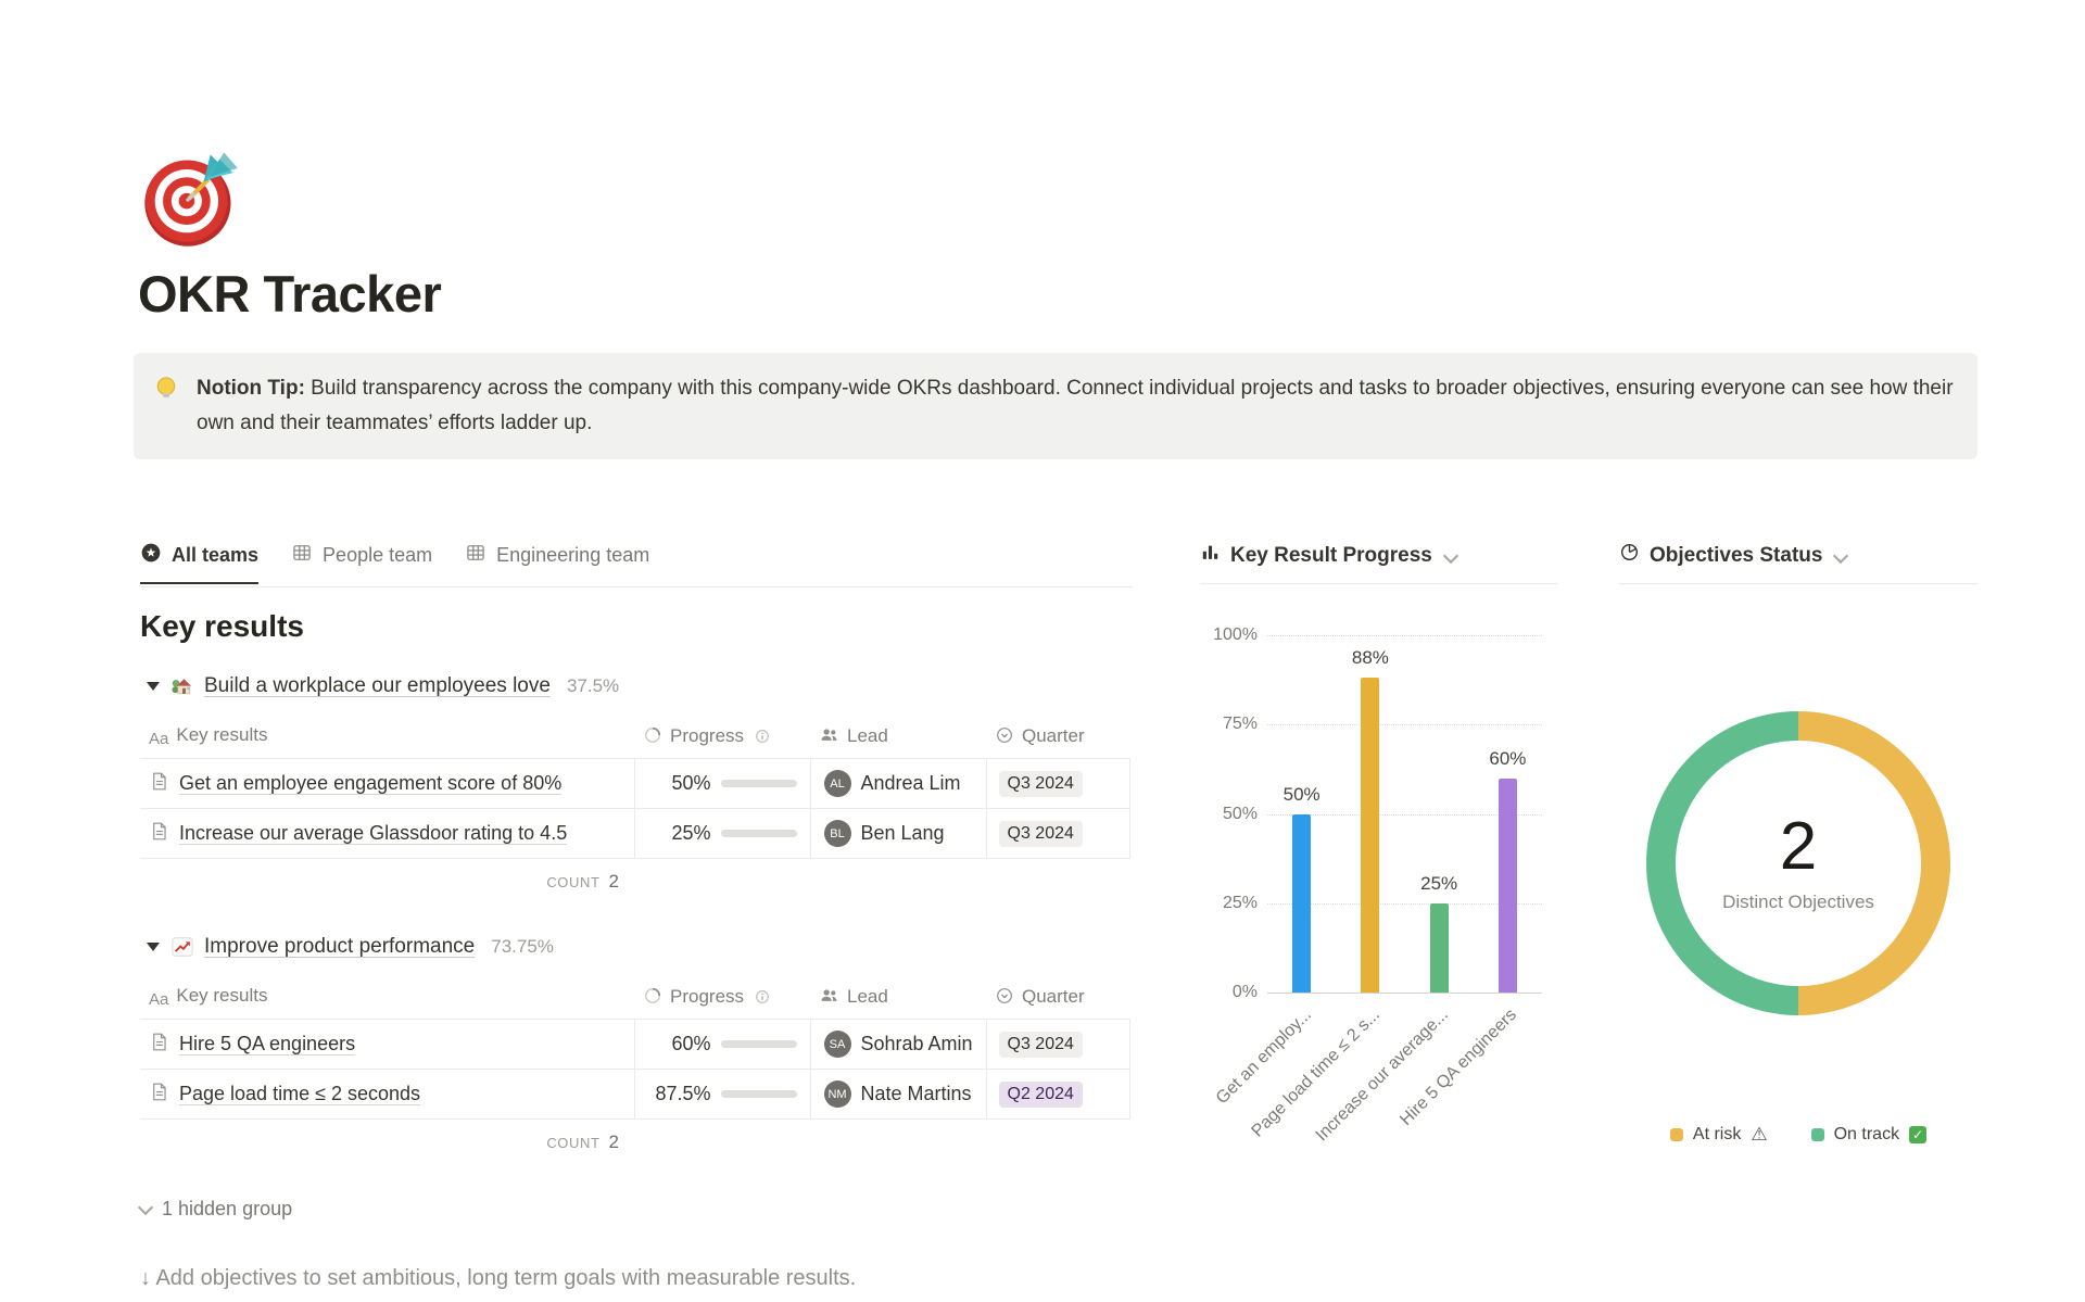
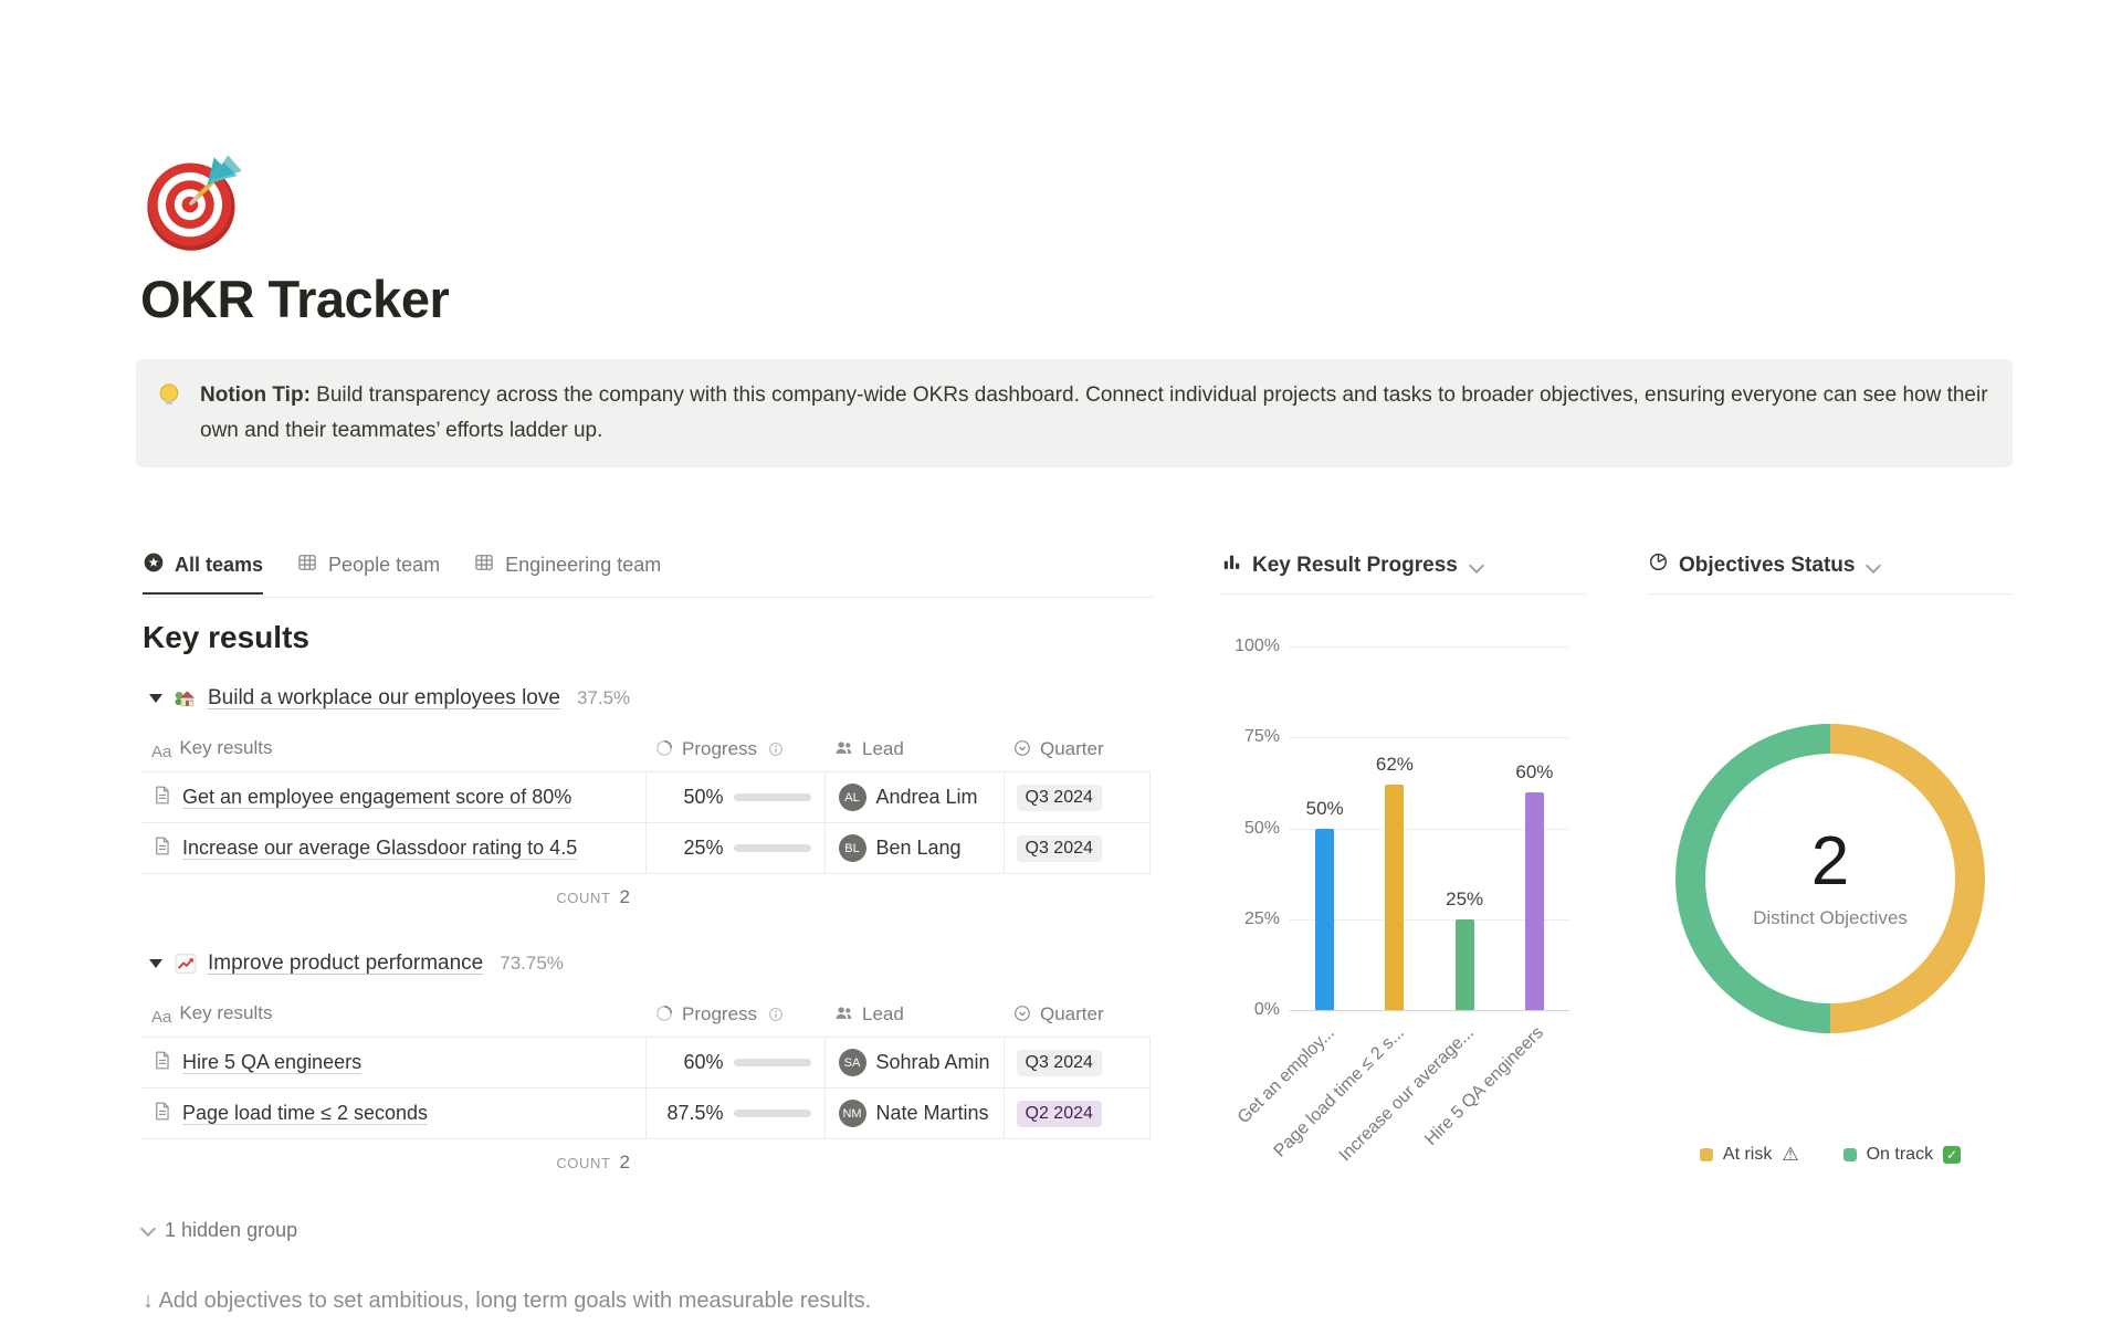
Key Result Progress/Page load time ≤ 2 s...: 88% -> 62%
